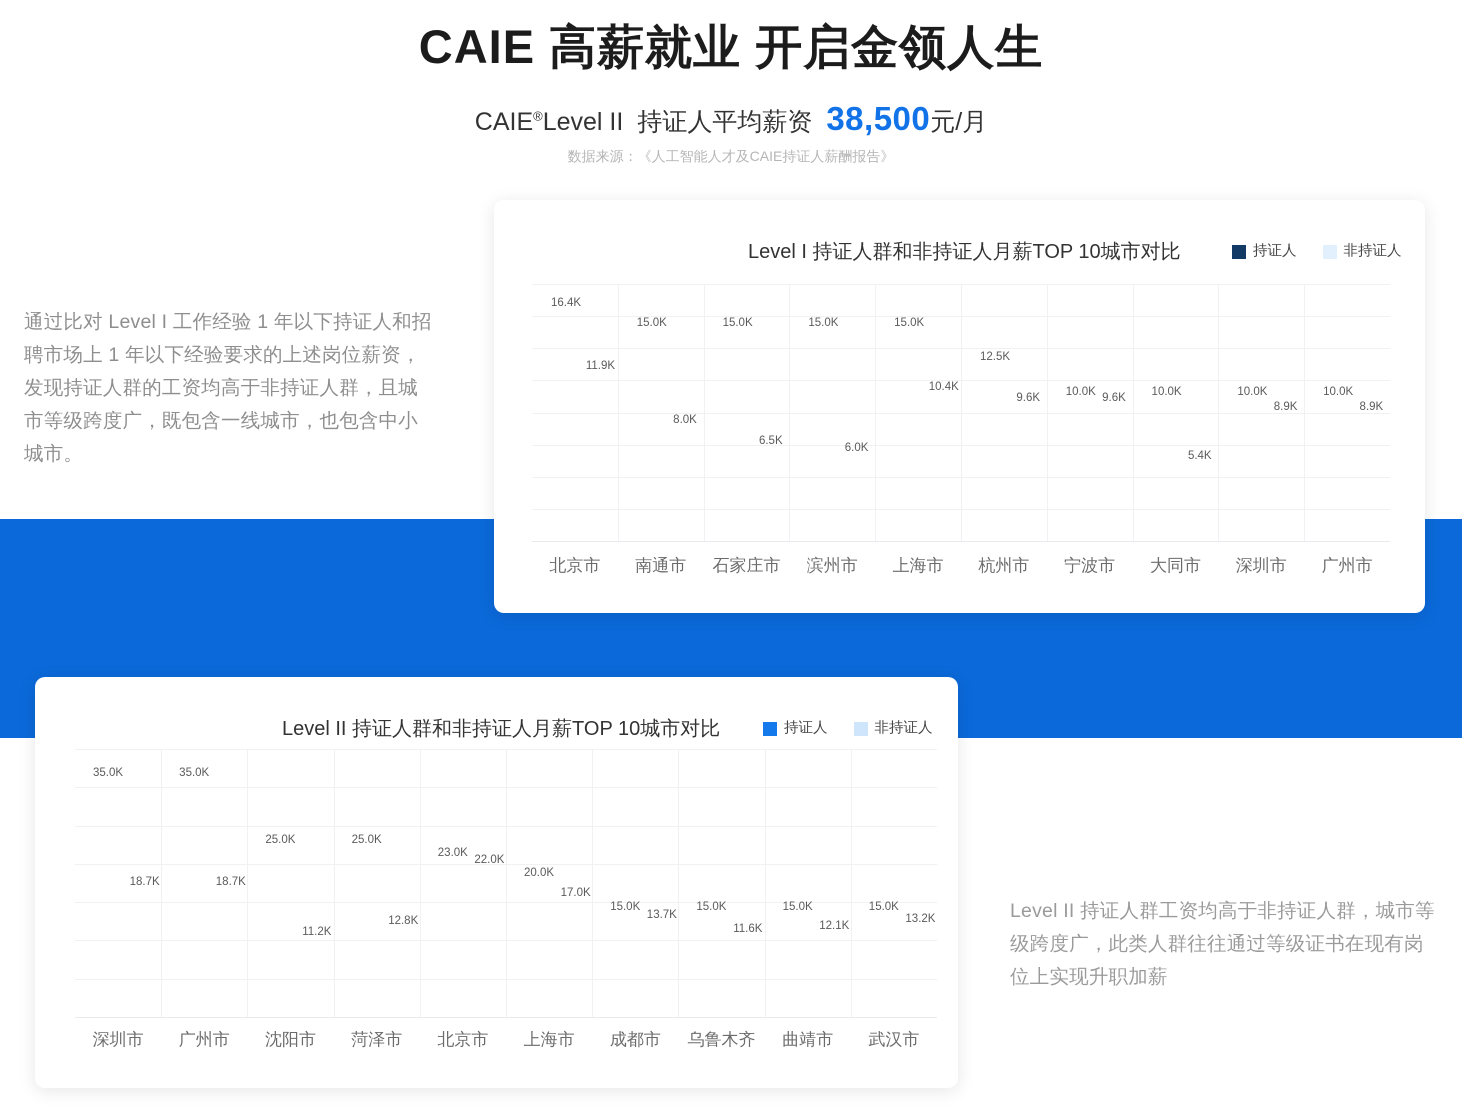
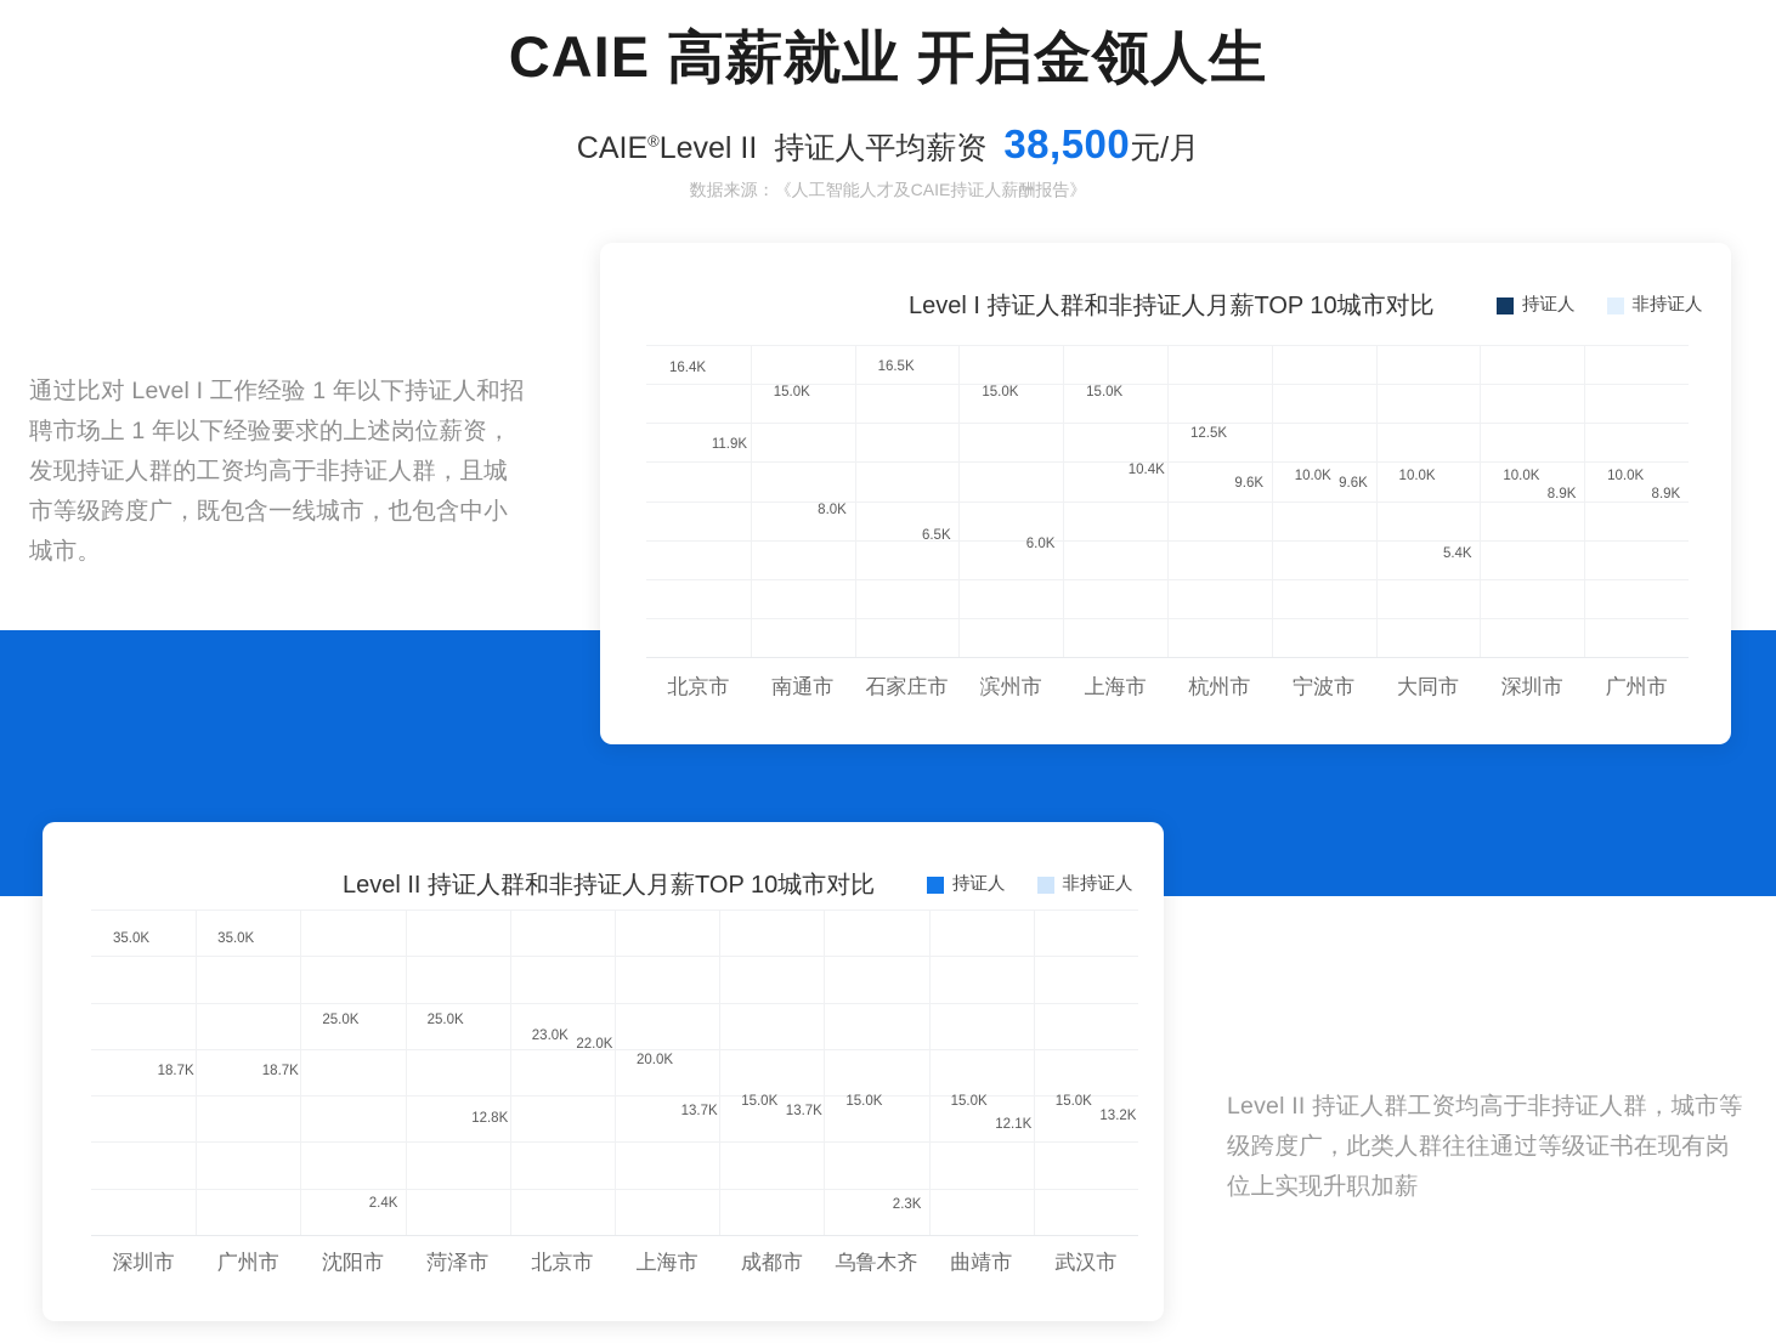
Level I 持证人群和非持证人月薪TOP 10城市对比/持证人/石家庄市: 15.0K -> 16.5K
Level II 持证人群和非持证人月薪TOP 10城市对比/非持证人/沈阳市: 11.2K -> 2.4K
Level II 持证人群和非持证人月薪TOP 10城市对比/非持证人/上海市: 17.0K -> 13.7K
Level II 持证人群和非持证人月薪TOP 10城市对比/非持证人/乌鲁木齐: 11.6K -> 2.3K
